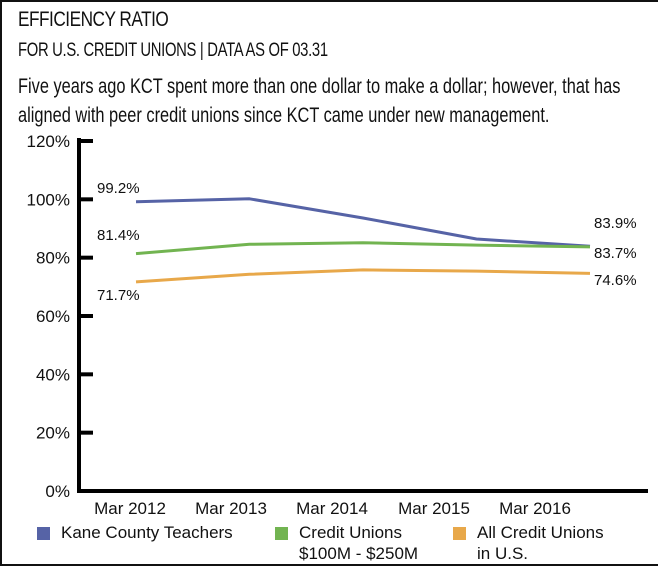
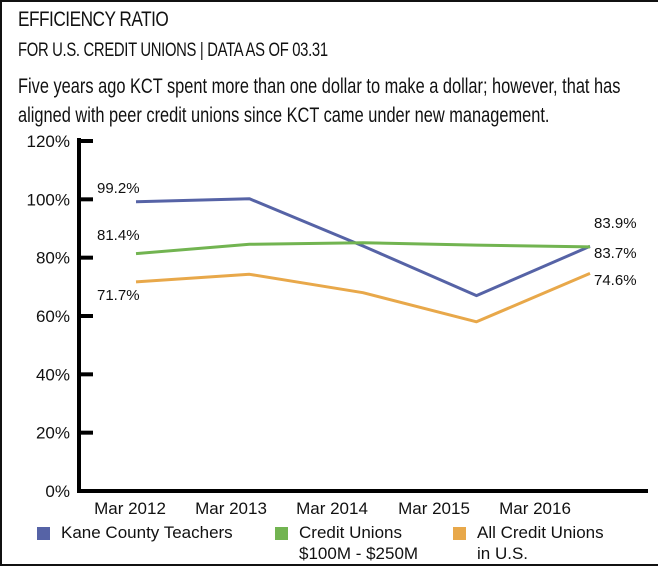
Kane County Teachers/Mar 2014: 94% -> 84%
All Credit Unions in U.S./Mar 2014: 76% -> 68%
Kane County Teachers/Mar 2015: 86% -> 67%
All Credit Unions in U.S./Mar 2015: 75% -> 58%
